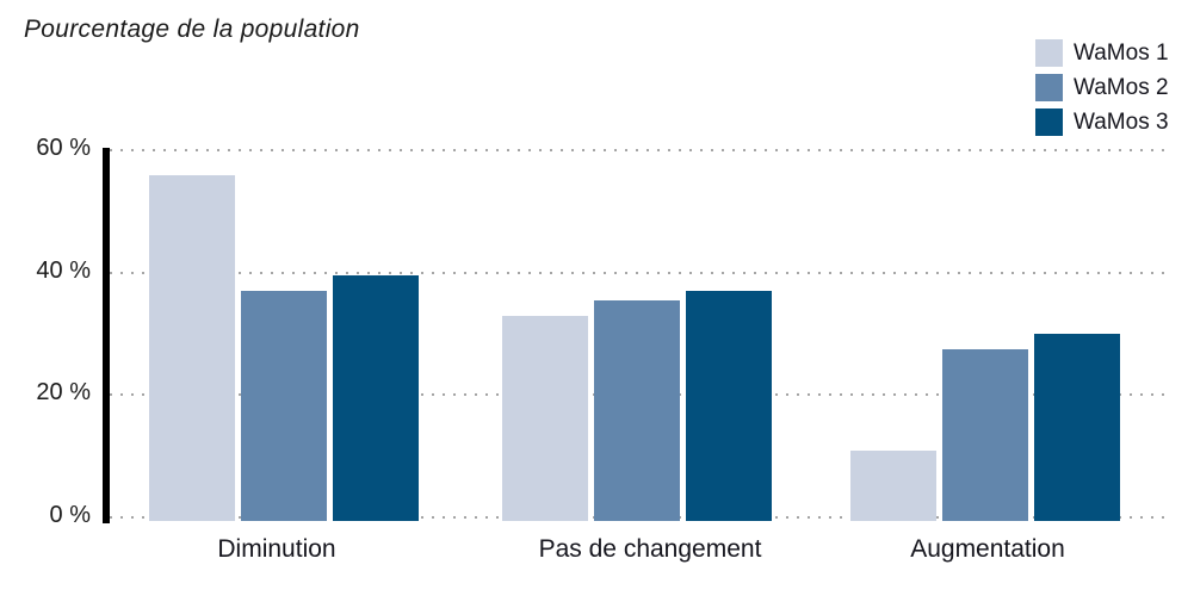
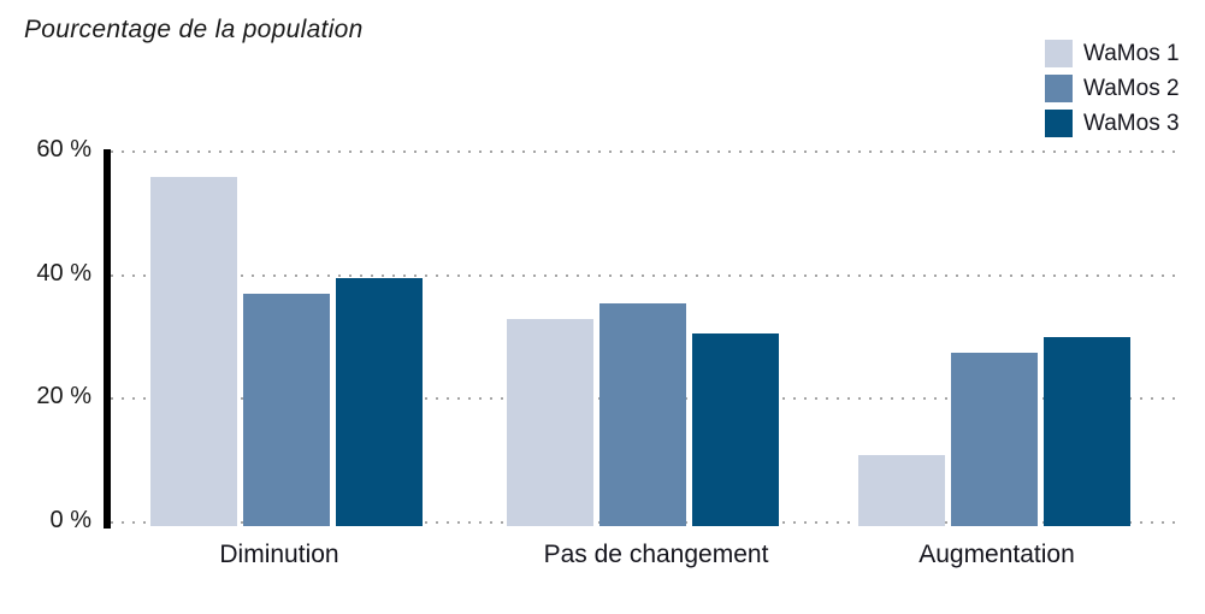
WaMos 3/Pas de changement: 37% -> 30%
